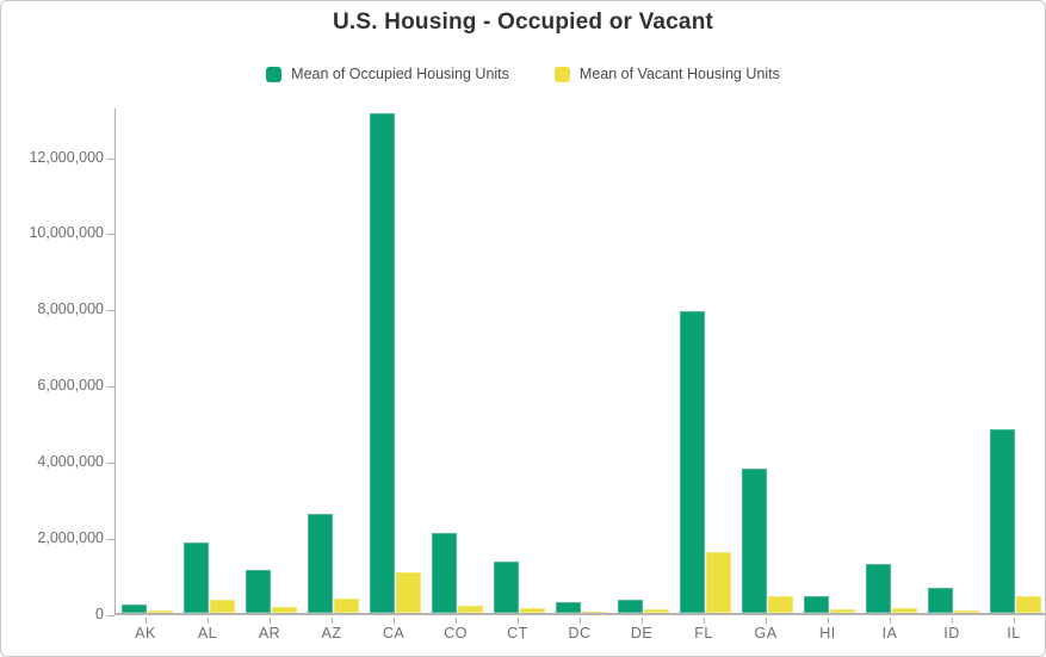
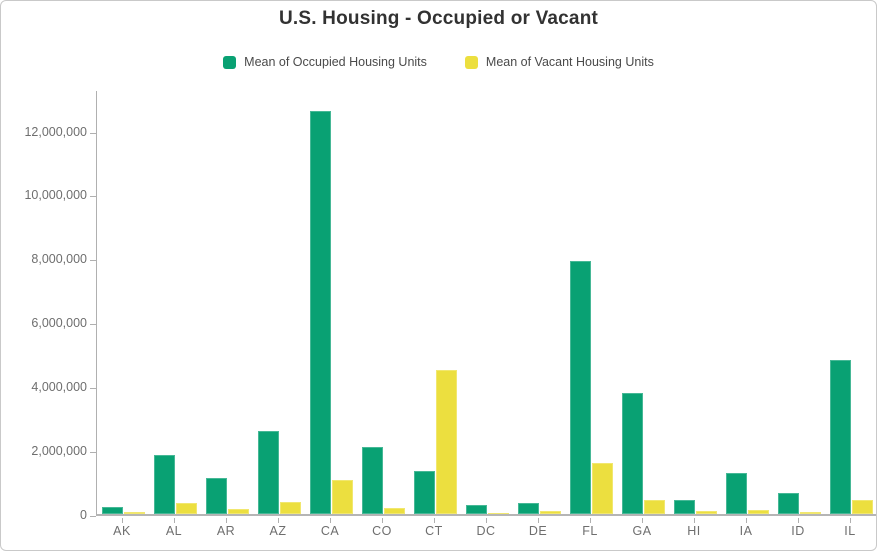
Mean of Occupied Housing Units/CA: 13100000 -> 12600000
Mean of Vacant Housing Units/CT: 100000 -> 4500000
